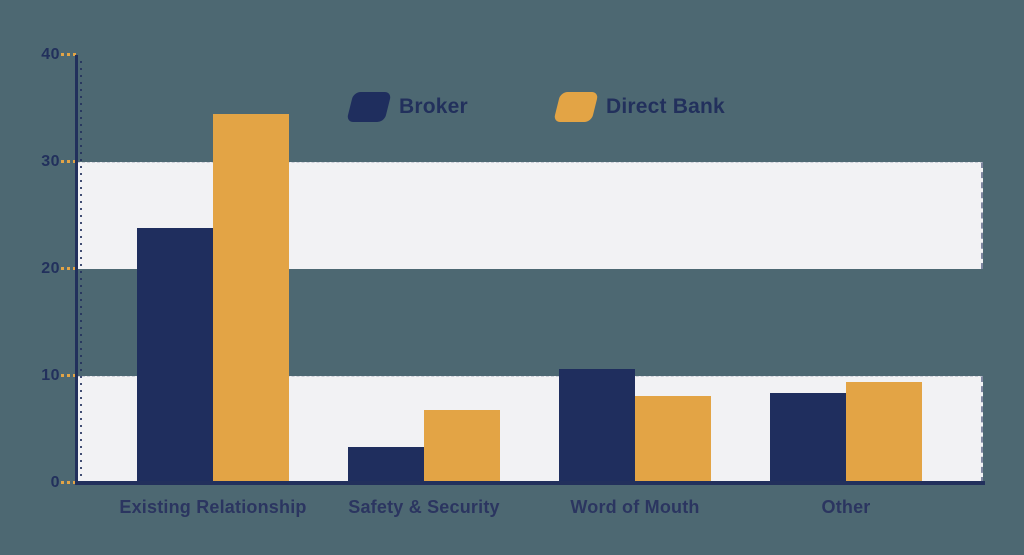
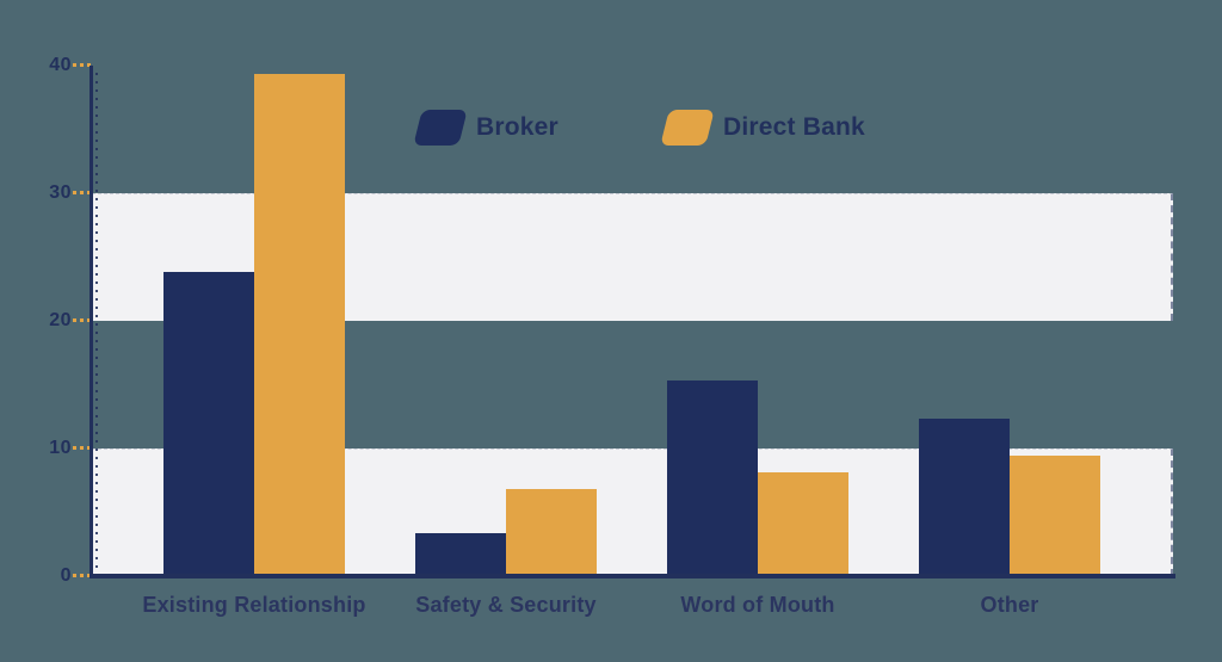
Direct Bank/Existing Relationship: 34.5 -> 39.3
Broker/Word of Mouth: 10.7 -> 15.3
Broker/Other: 8.4 -> 12.3
